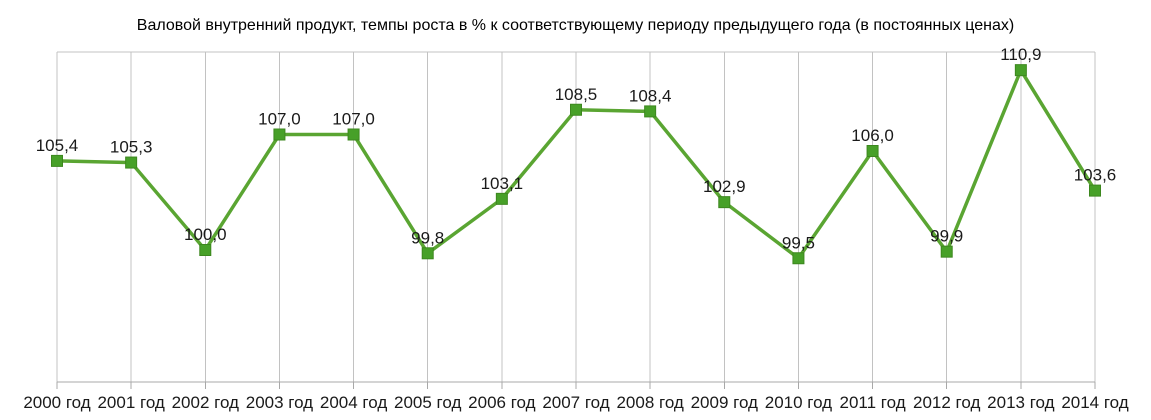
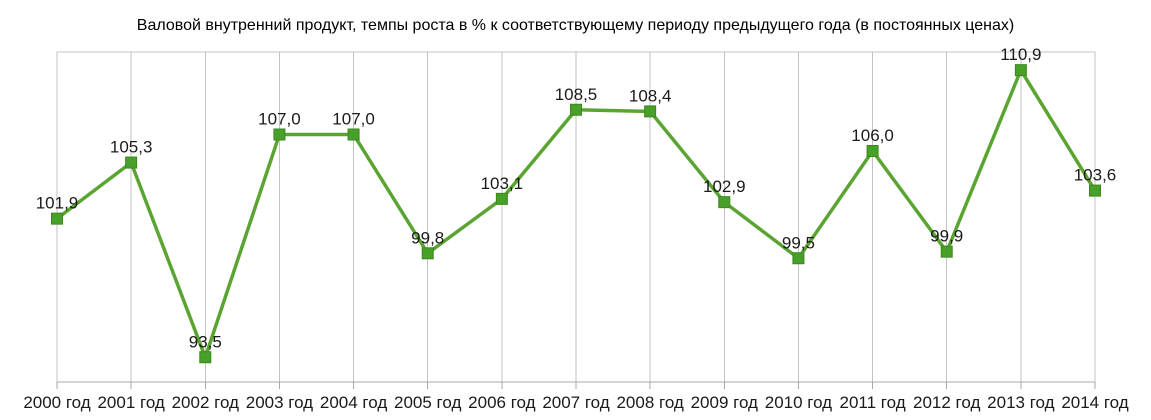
2000 год: 105,4 -> 101,9
2002 год: 100,0 -> 93,5
